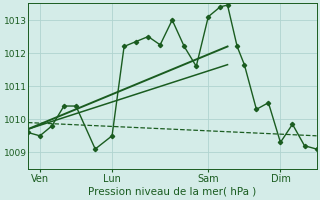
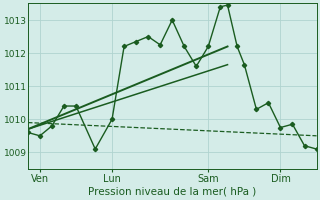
Lun: 1009.50 -> 1010.00
Sam: 1013.10 -> 1012.20
Dim: 1009.30 -> 1009.75
